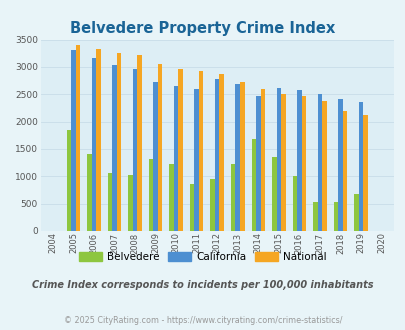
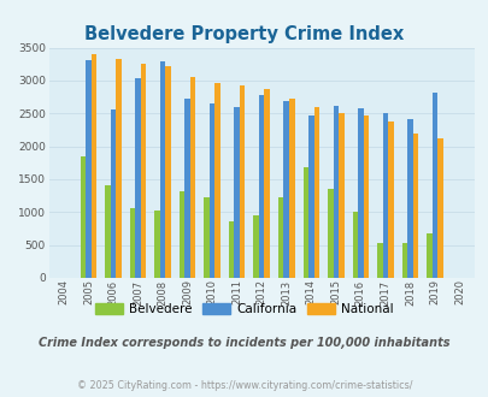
California/2006: 3160 -> 2560
California/2008: 2960 -> 3300
California/2019: 2360 -> 2820
